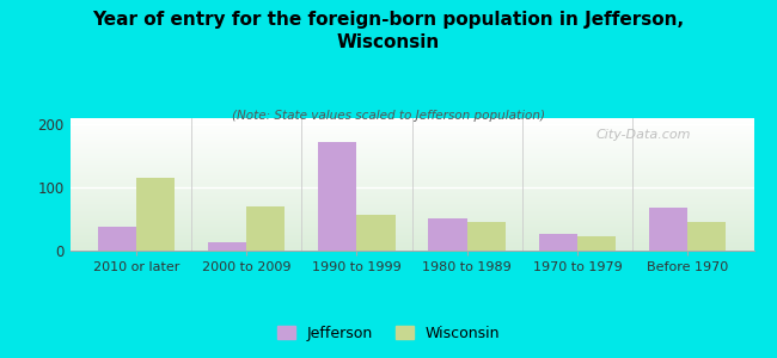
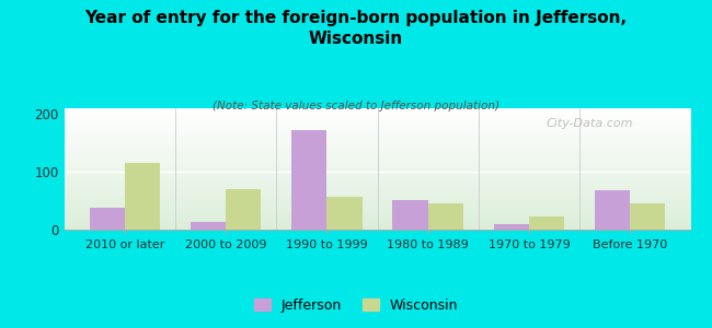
Jefferson/1970 to 1979: 26 -> 9
